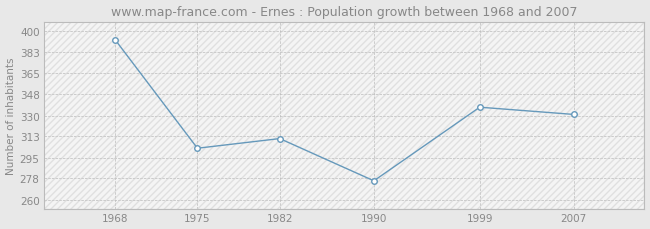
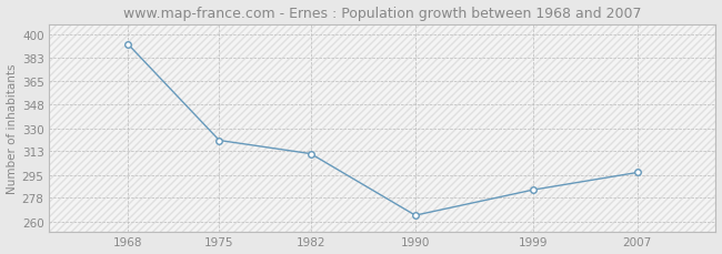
1975: 303 -> 321
1990: 276 -> 265
1999: 337 -> 284
2007: 331 -> 297
